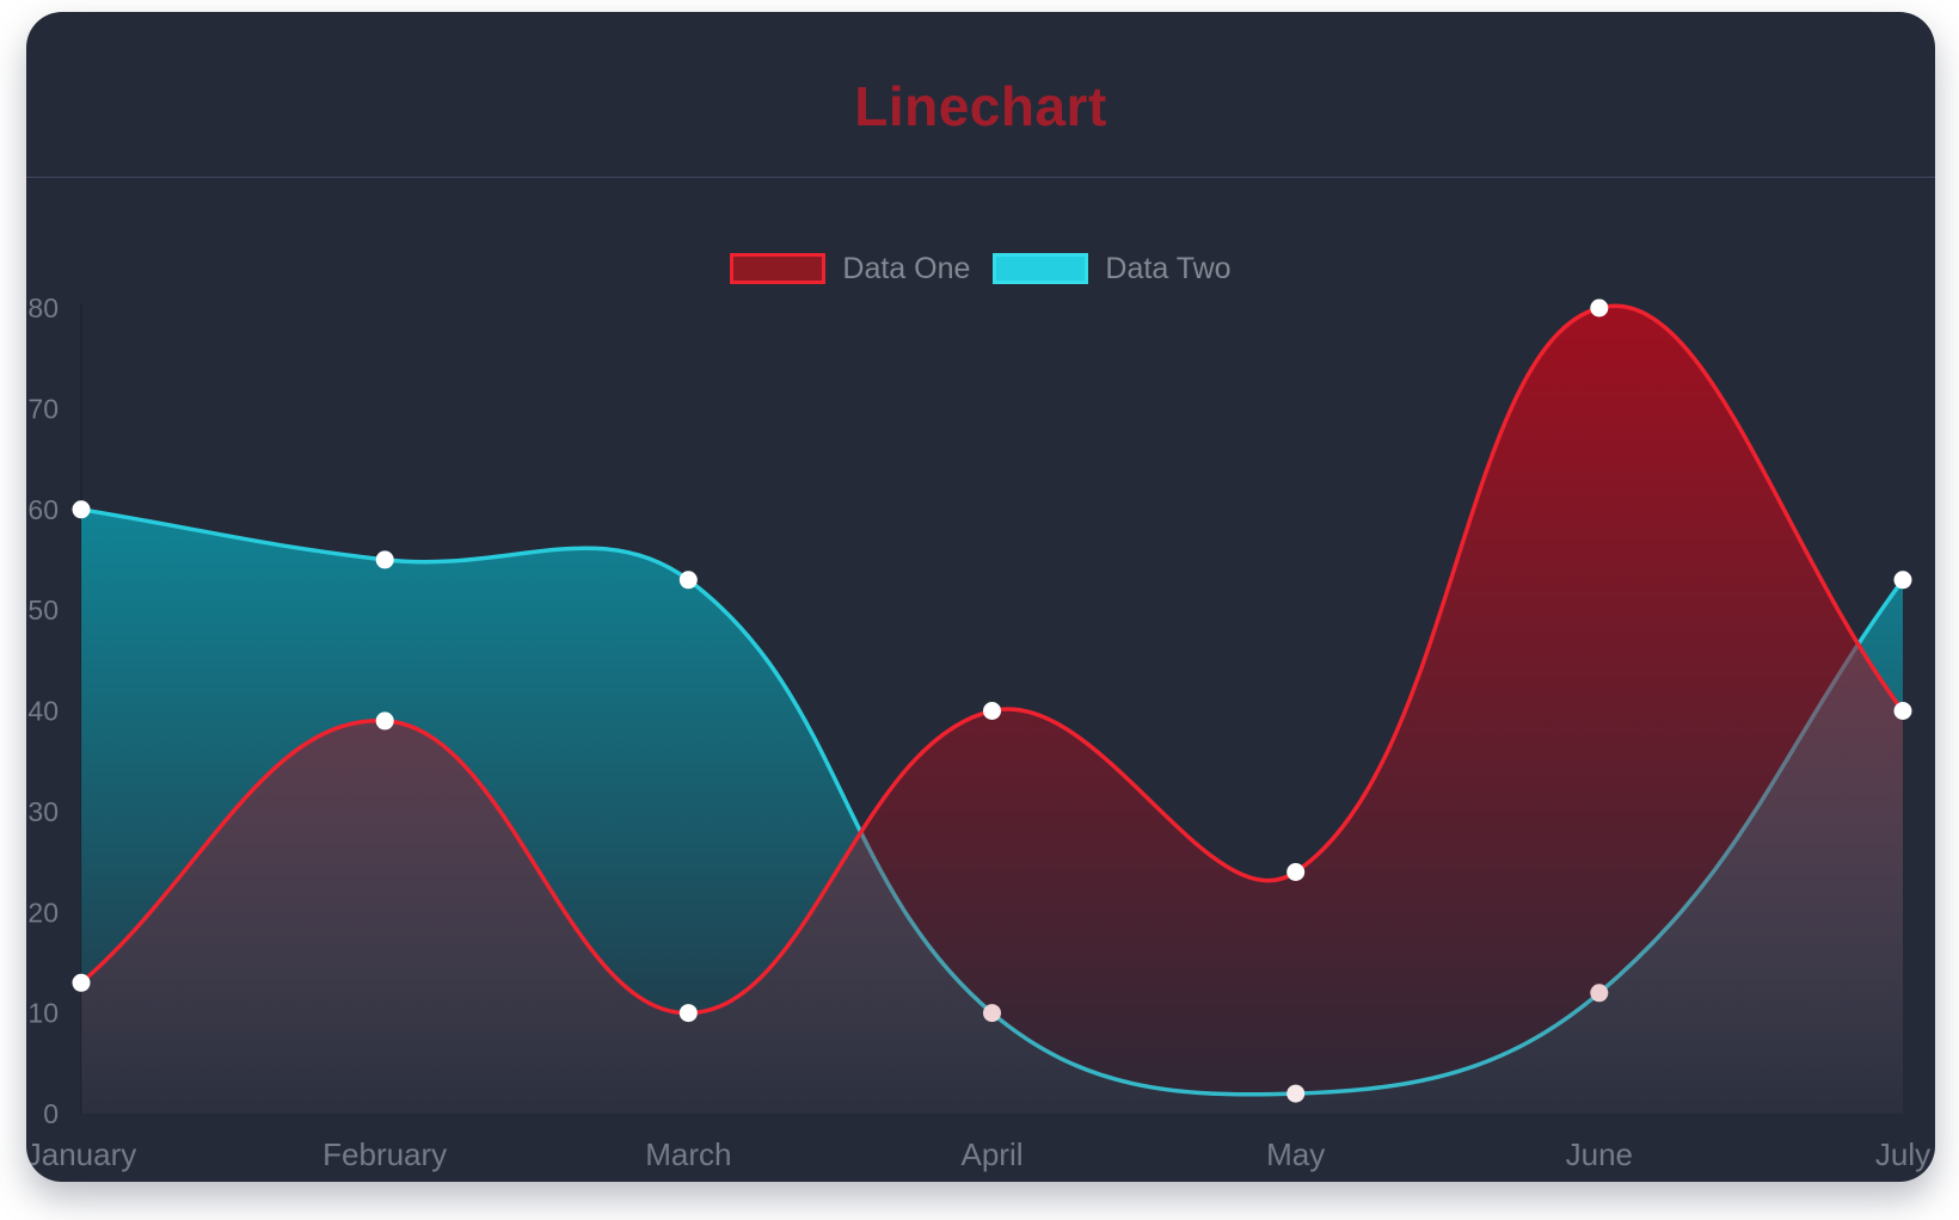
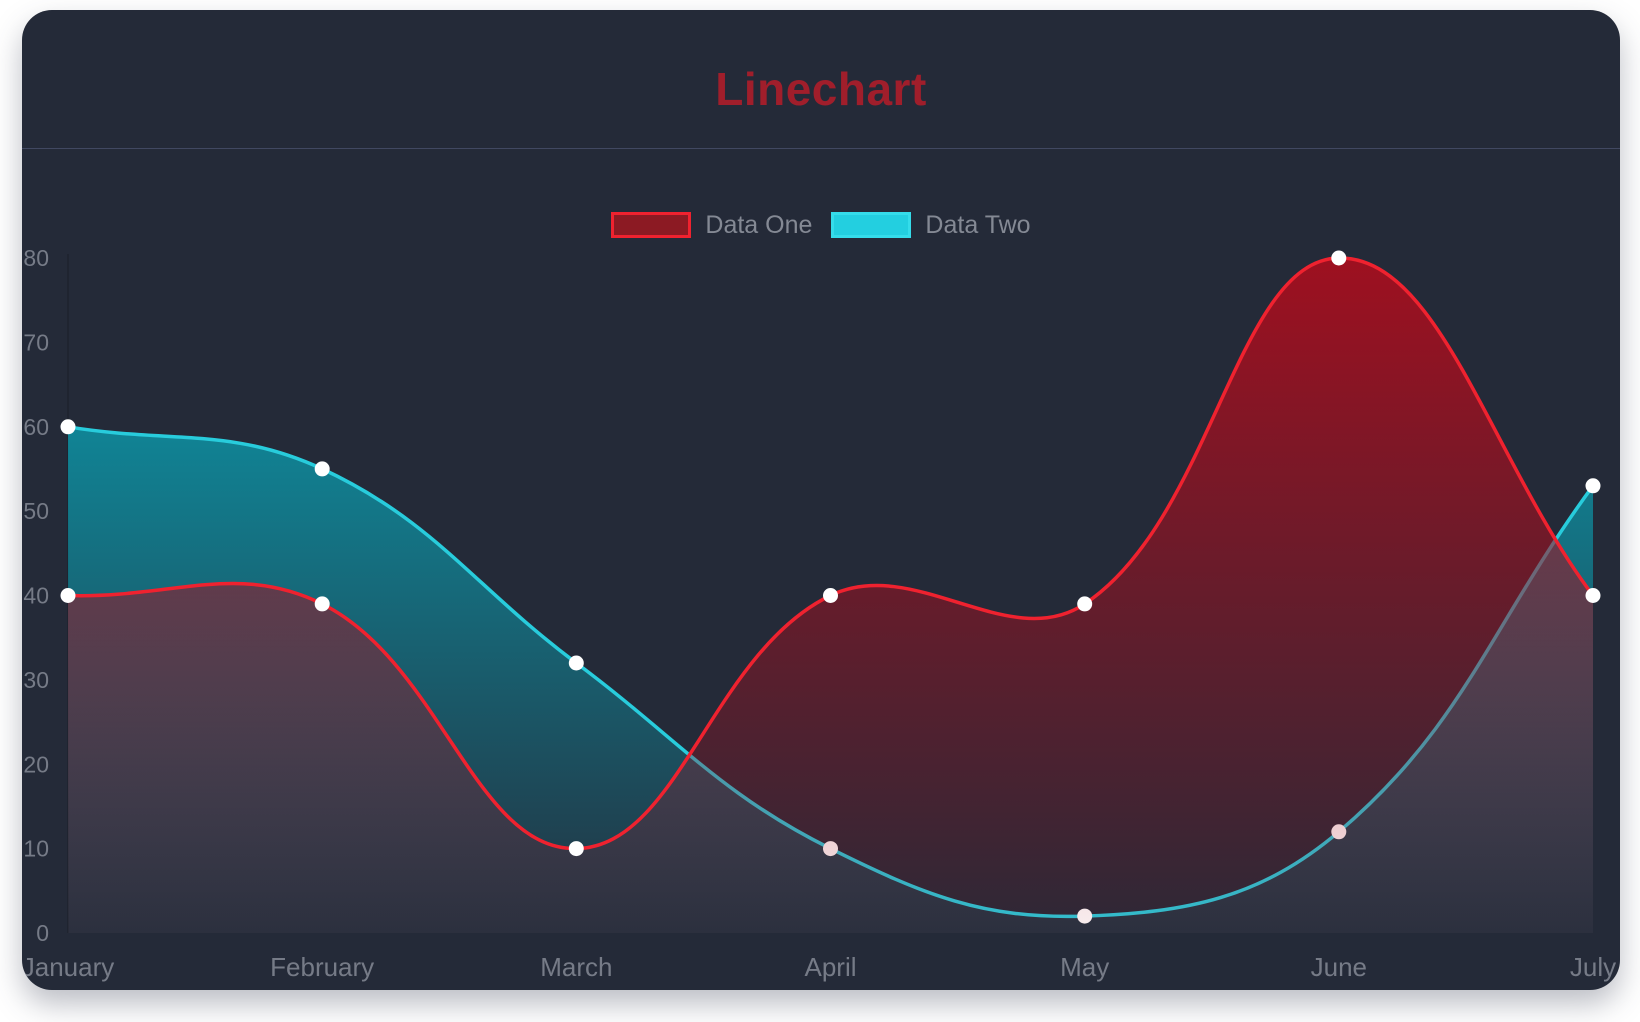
Data One/January: 13 -> 40
Data Two/March: 53 -> 32
Data One/May: 24 -> 39
